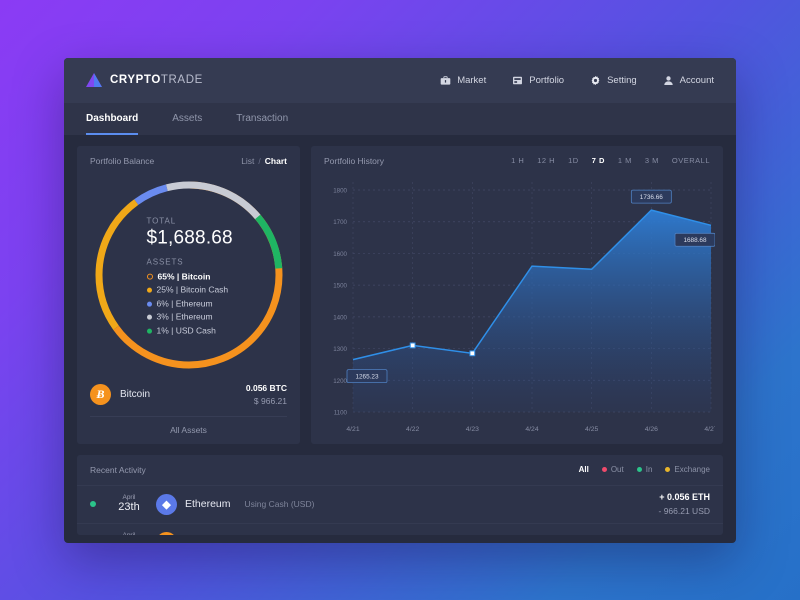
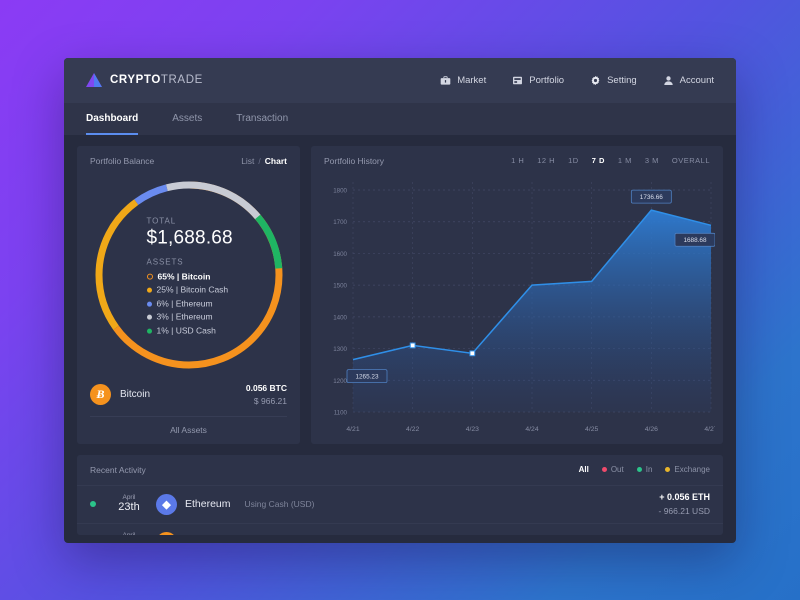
4/24: 1560 -> 1500
4/25: 1550 -> 1510
